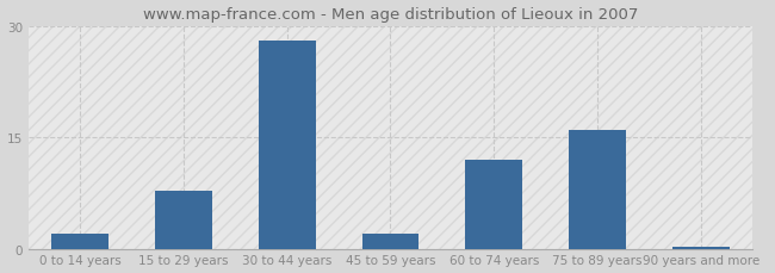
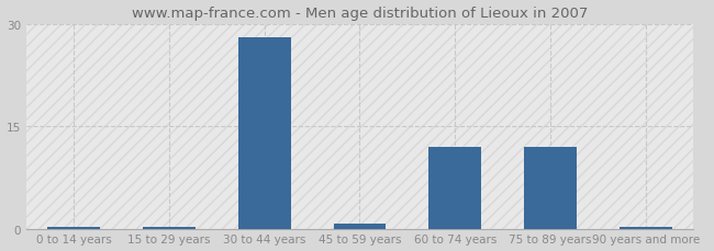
0 to 14 years: 2.0 -> 0.3
15 to 29 years: 7.8 -> 0.3
45 to 59 years: 2.0 -> 0.7
75 to 89 years: 16.0 -> 12.0
